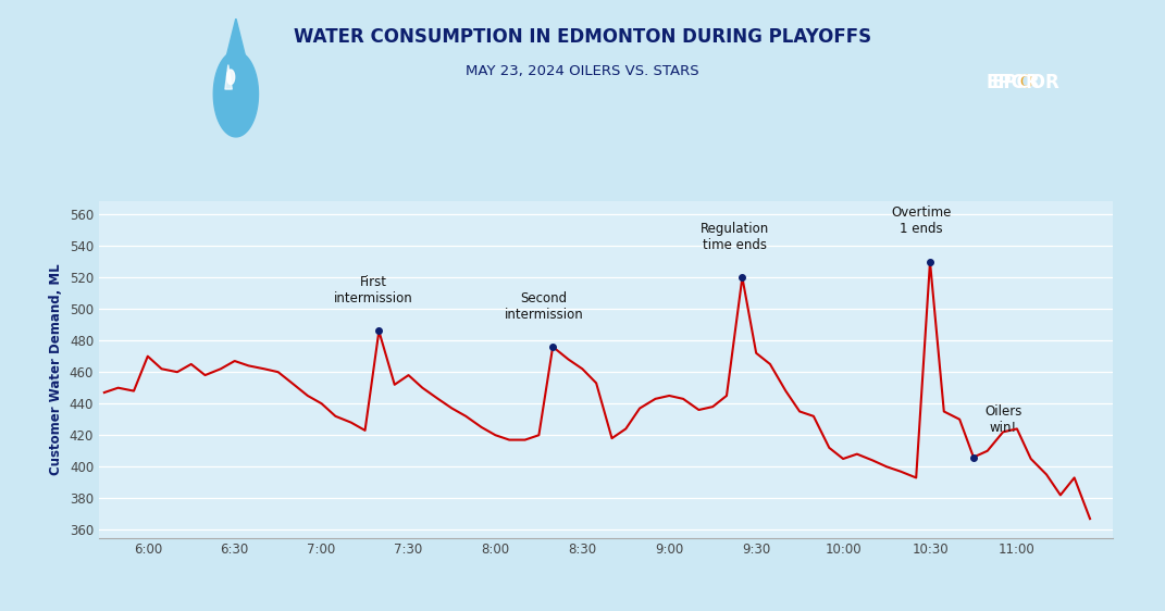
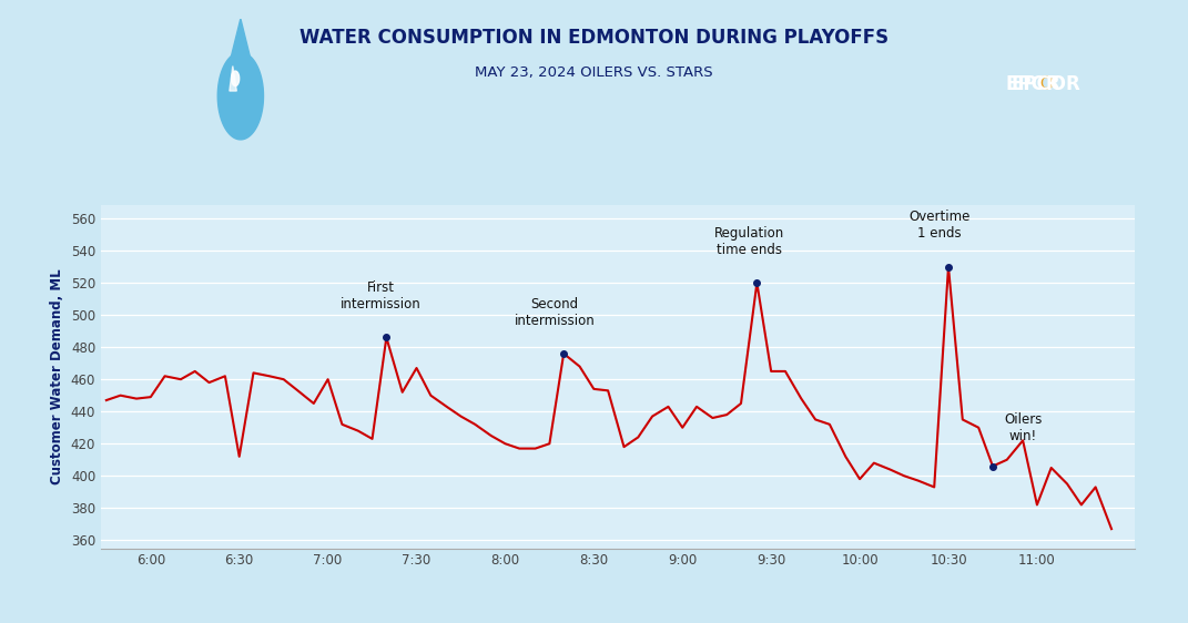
6:00: 470 -> 449
6:30: 467 -> 412
7:00: 440 -> 460
7:30: 458 -> 467
8:30: 462 -> 454
9:00: 445 -> 430
9:30: 472 -> 465
10:00: 405 -> 398
11:00: 424 -> 382
